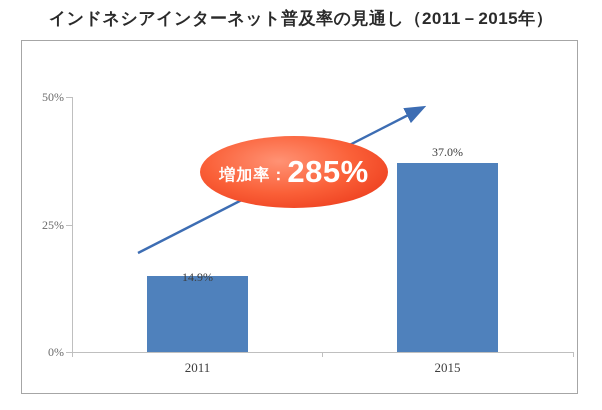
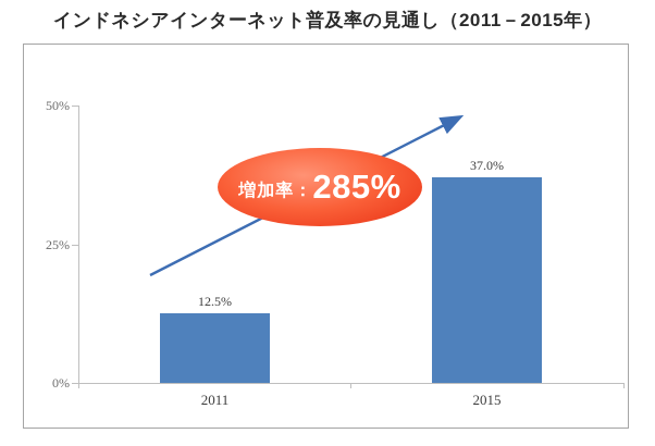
2011: 14.9% -> 12.5%
